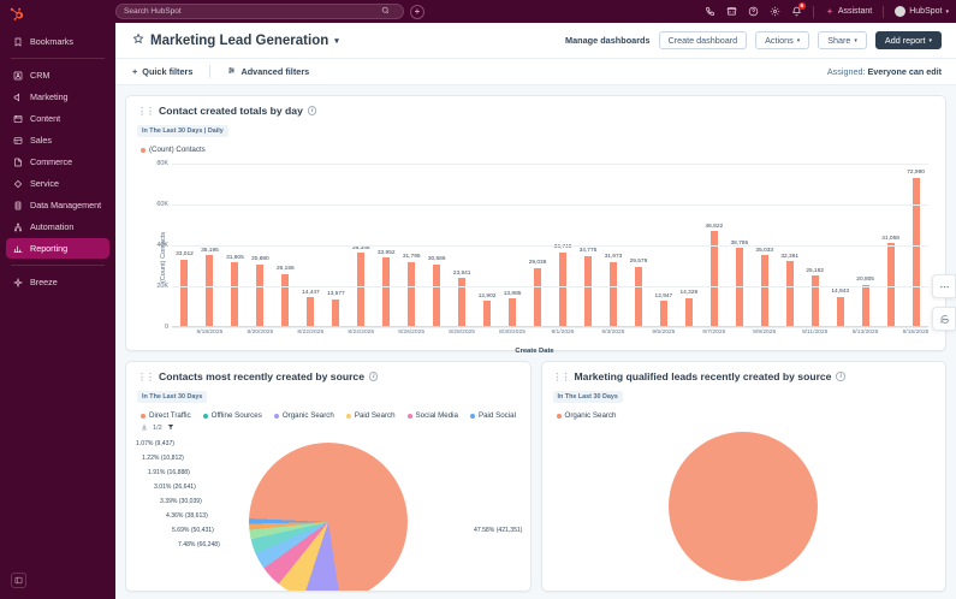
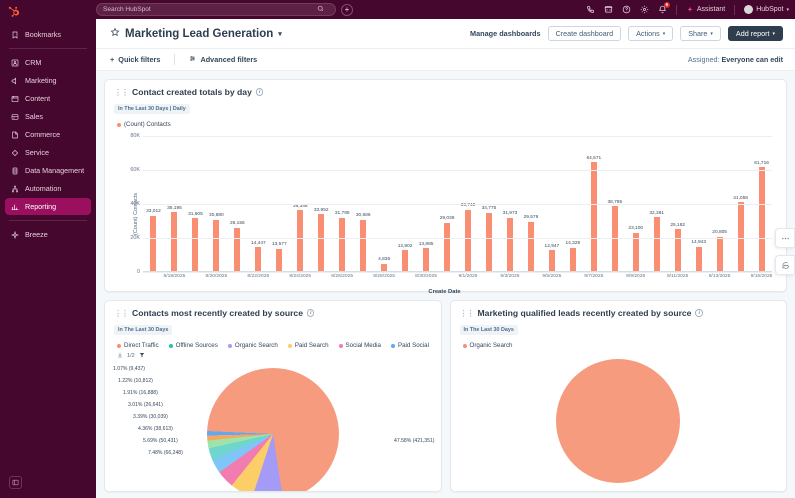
Contact created totals by day/8/28/2025: 23,841 -> 4,836
Contact created totals by day/9/7/2025: 46,822 -> 64,571
Contact created totals by day/9/9/2025: 35,033 -> 23,100
Contact created totals by day/9/15/2025: 72,990 -> 61,716
